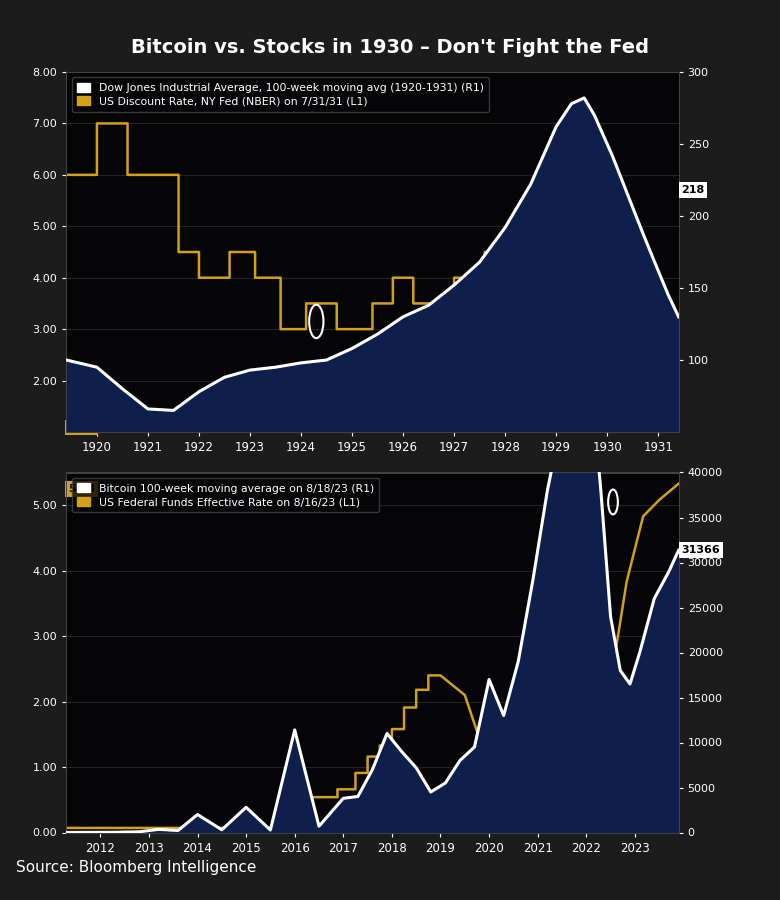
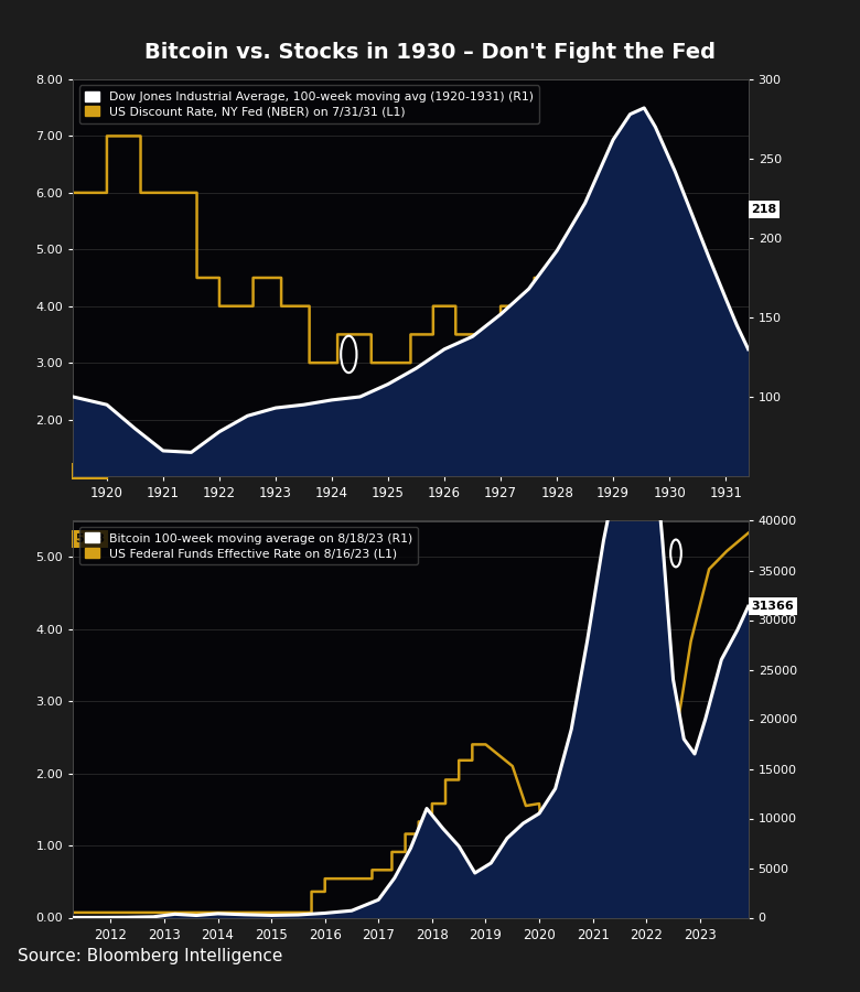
Bitcoin 100-week moving average on 8/18/23 (R1)/2014: 2000 -> 400
Bitcoin 100-week moving average on 8/18/23 (R1)/2015: 2800 -> 200
Bitcoin 100-week moving average on 8/18/23 (R1)/2016: 11400 -> 400
Bitcoin 100-week moving average on 8/18/23 (R1)/2017: 3800 -> 1800
Bitcoin 100-week moving average on 8/18/23 (R1)/2020: 17000 -> 10500
